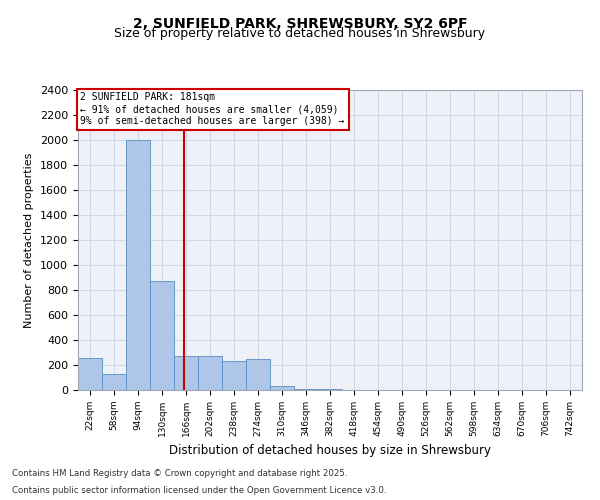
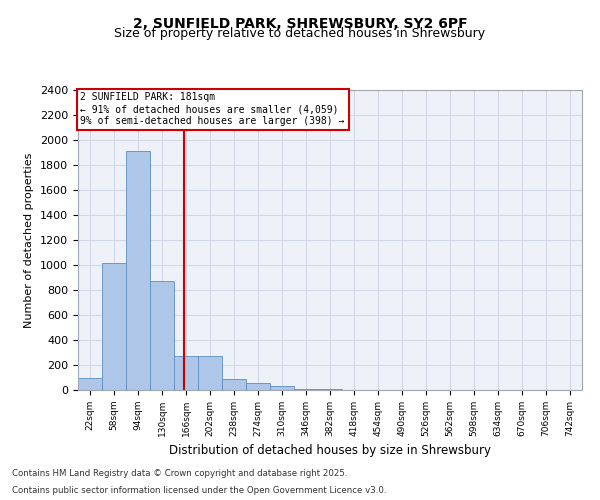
22sqm: 260 -> 100
58sqm: 130 -> 1020
94sqm: 2000 -> 1910
238sqm: 230 -> 90
274sqm: 250 -> 60
